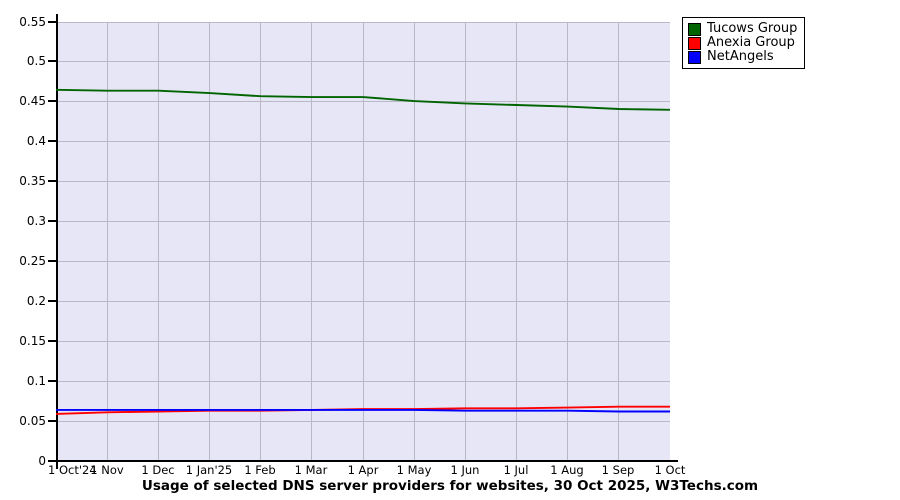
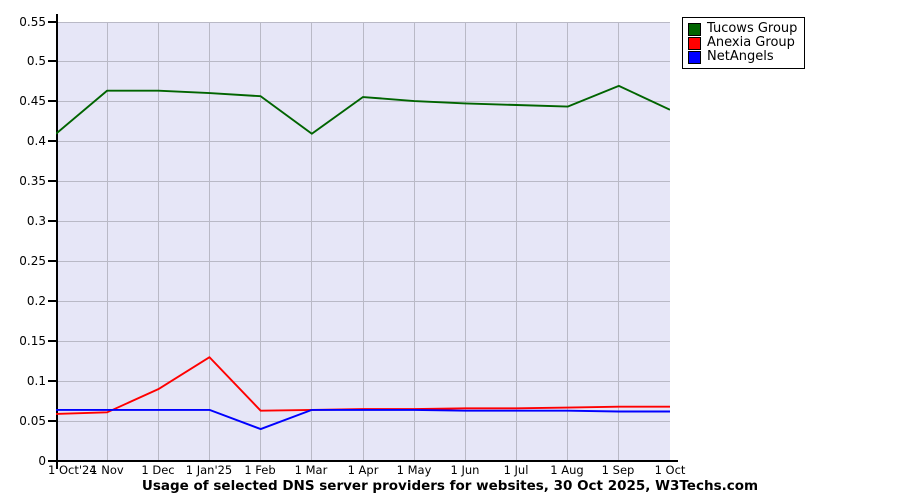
Tucows Group/1 Oct'24: 0.47 -> 0.41
Anexia Group/1 Dec: 0.06 -> 0.09
Anexia Group/1 Jan'25: 0.06 -> 0.13
NetAngels/1 Feb: 0.06 -> 0.04
Tucows Group/1 Mar: 0.46 -> 0.41
Tucows Group/1 Sep: 0.44 -> 0.47
